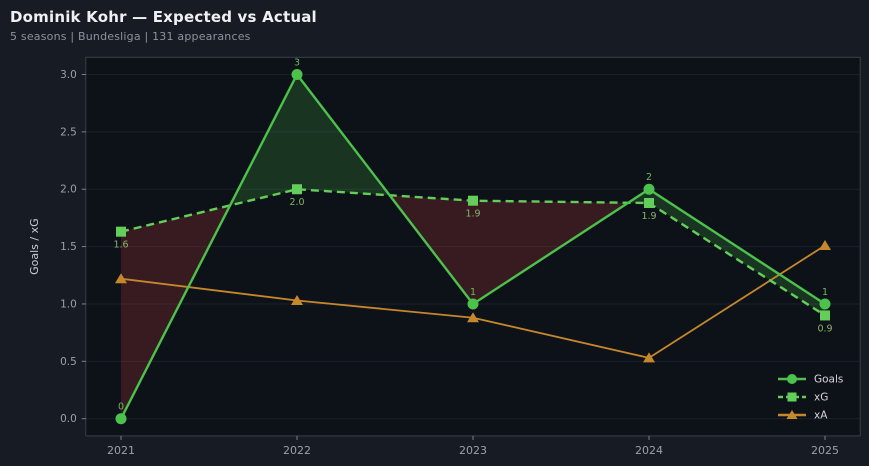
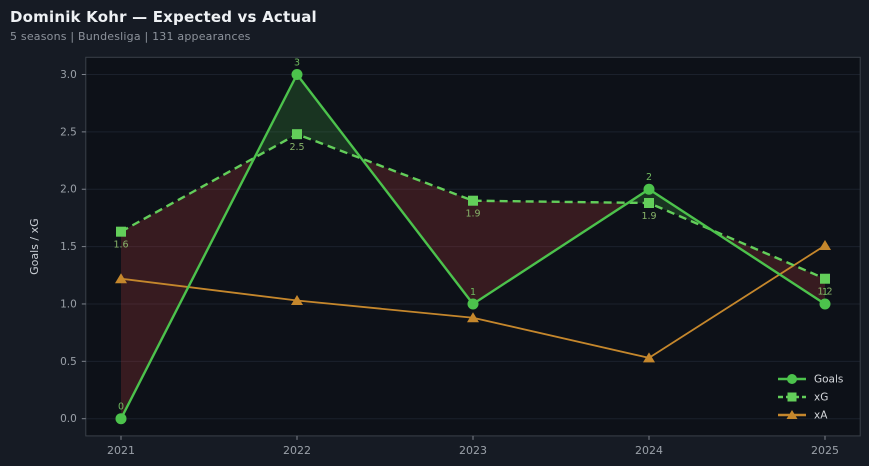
xG/2022: 2.0 -> 2.5
xG/2025: 0.9 -> 1.2
